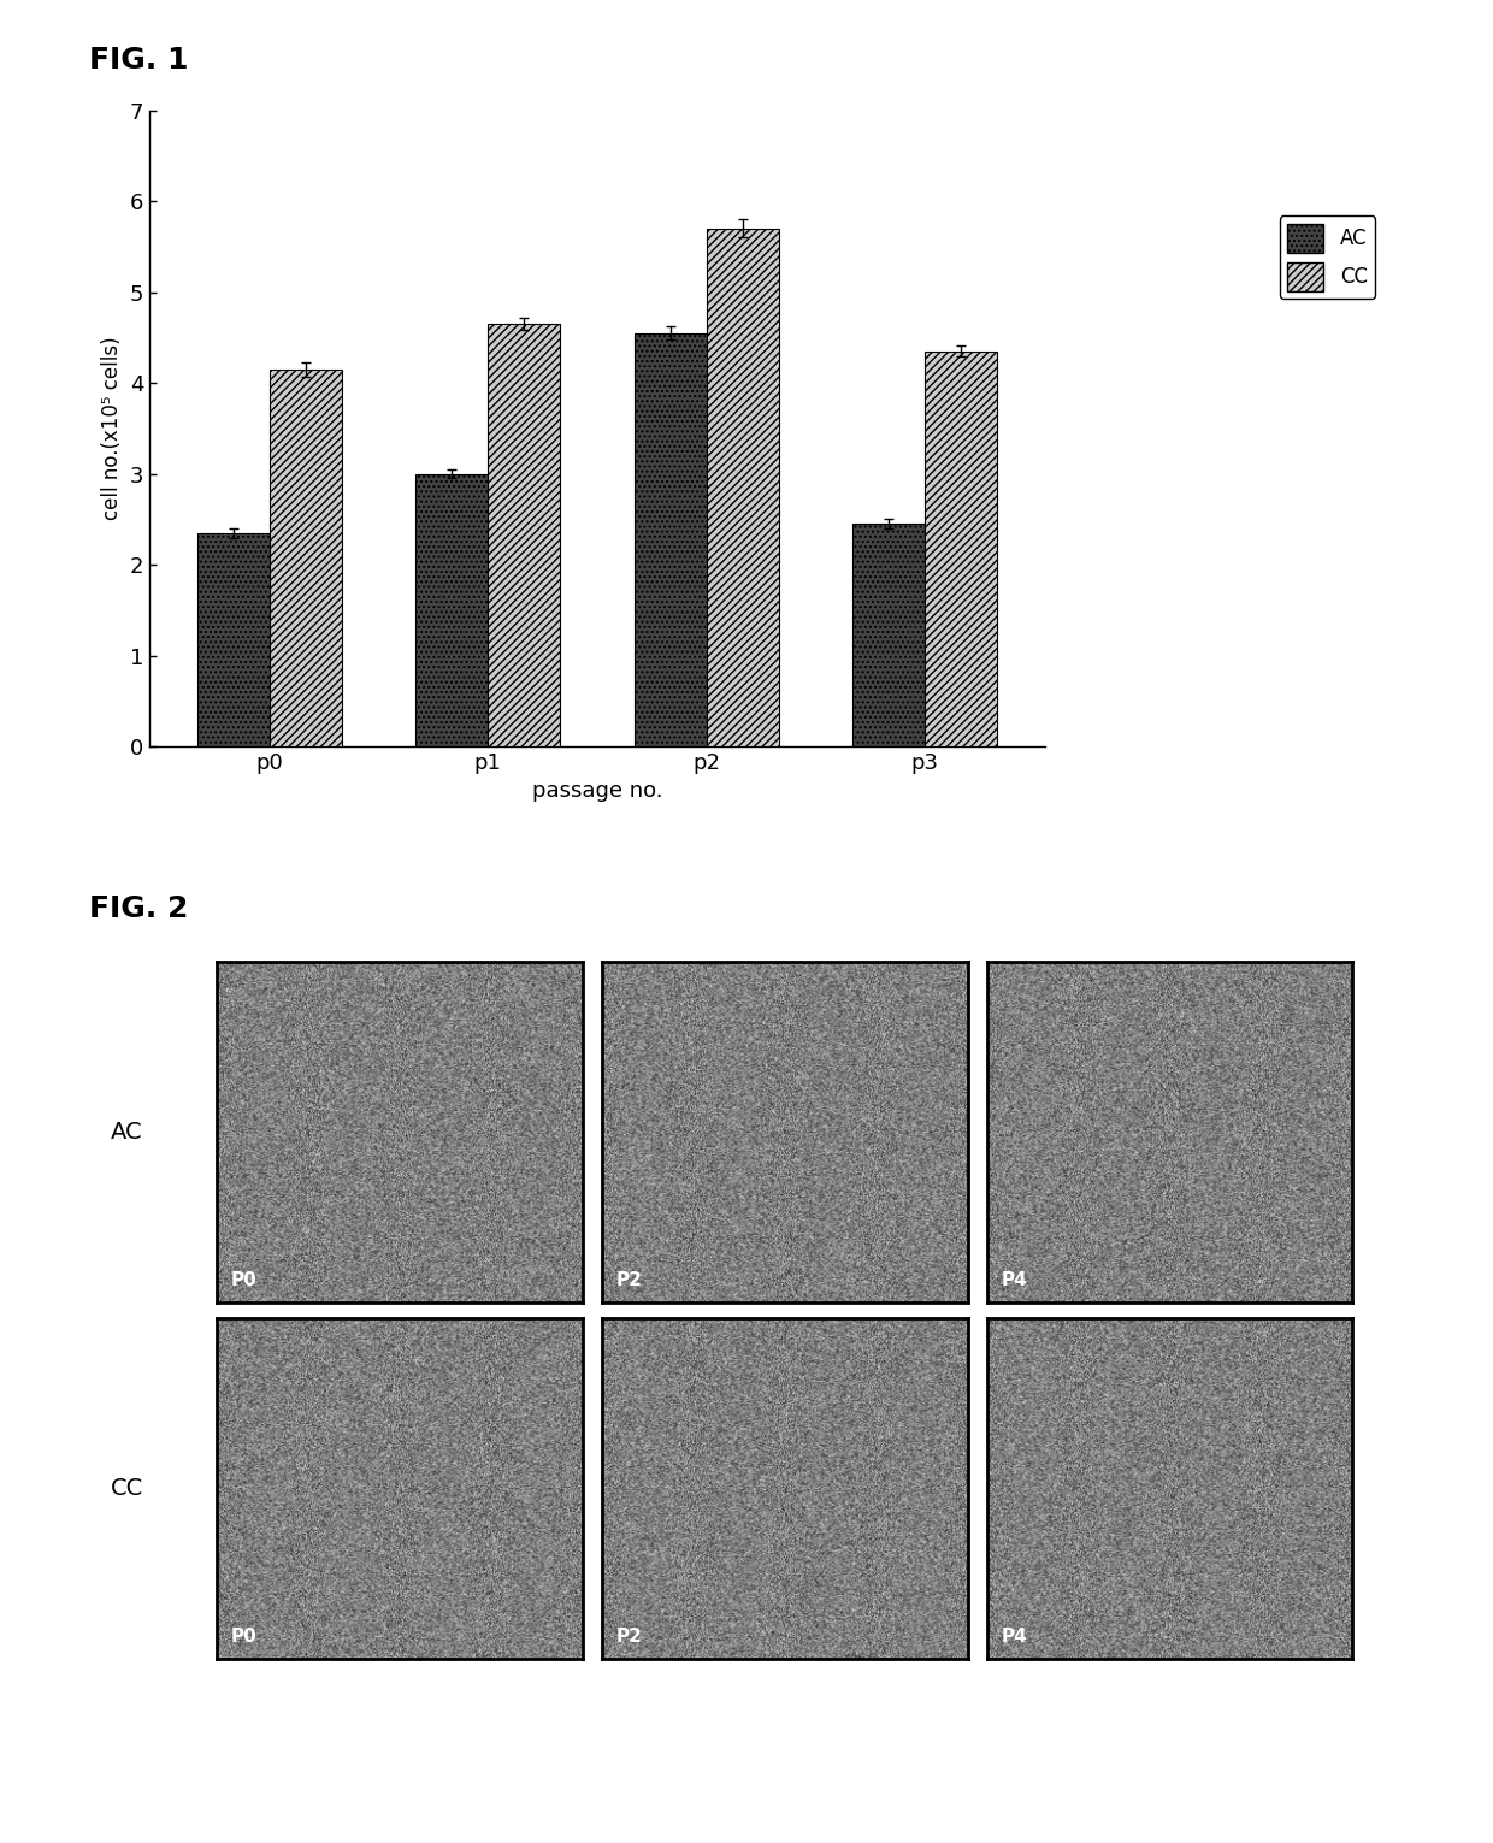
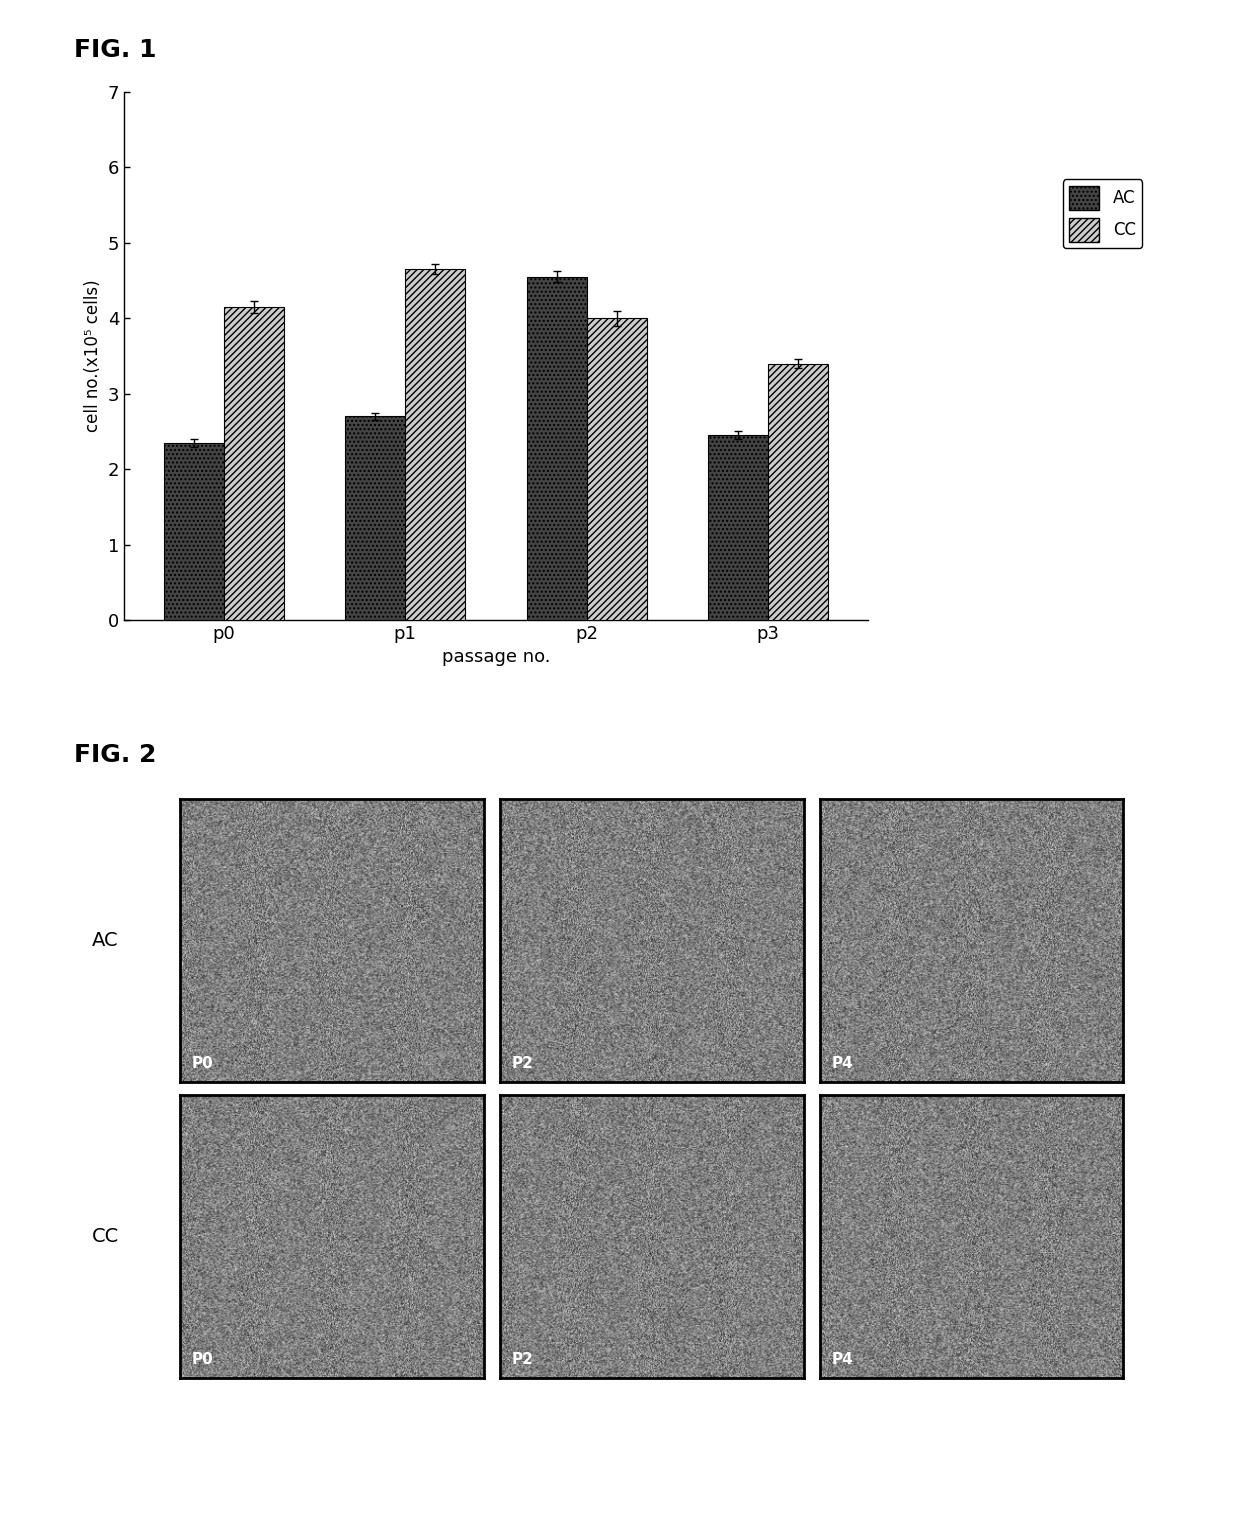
AC/p1: 3.00 -> 2.70
CC/p2: 5.70 -> 4.00
CC/p3: 4.35 -> 3.40
